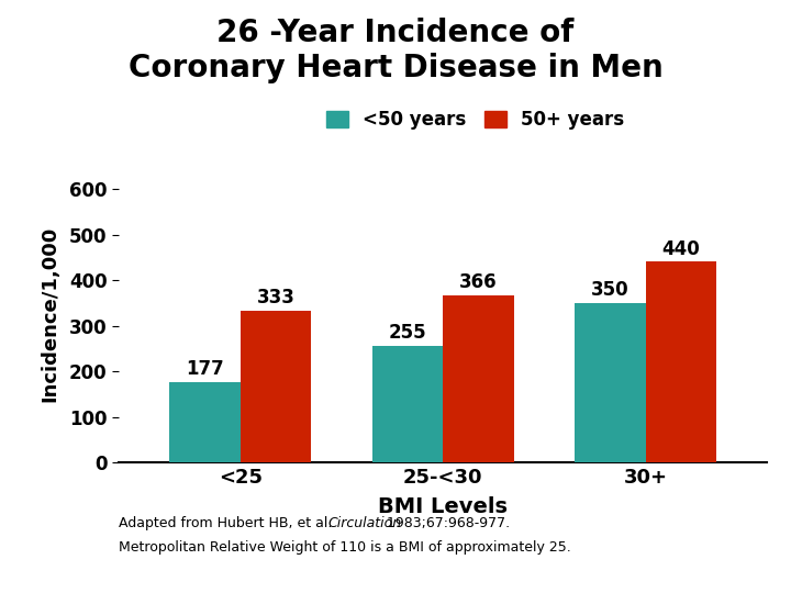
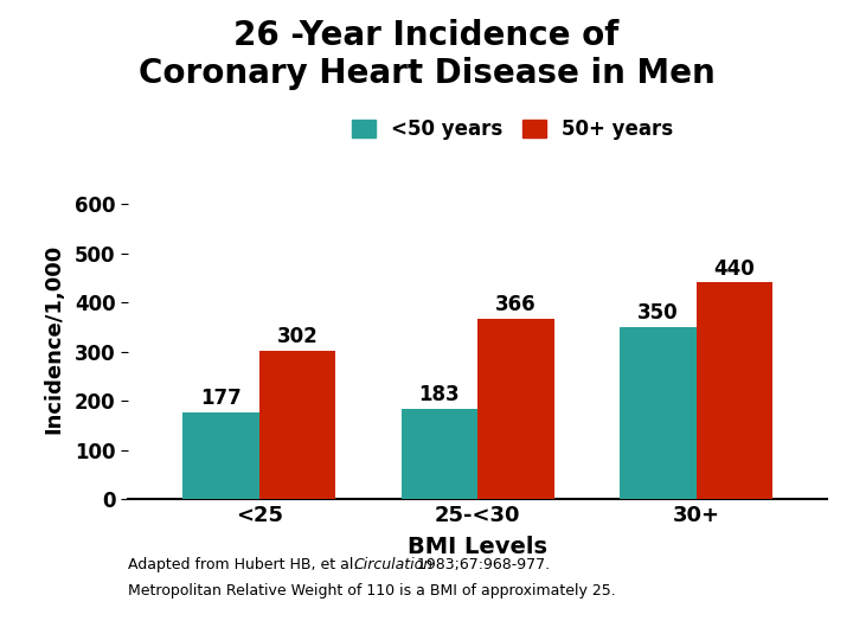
50+ years/<25: 333 -> 302
<50 years/25-<30: 255 -> 183
